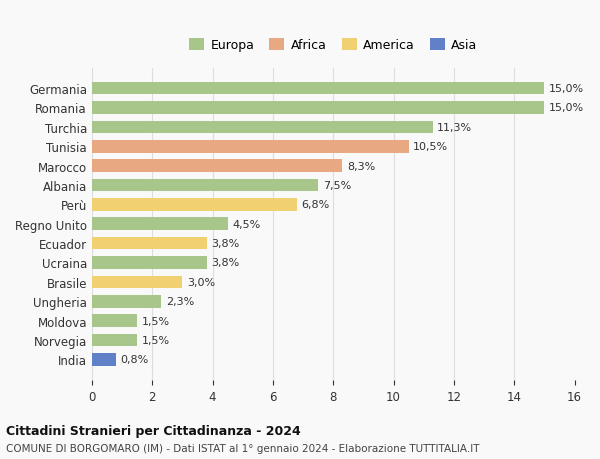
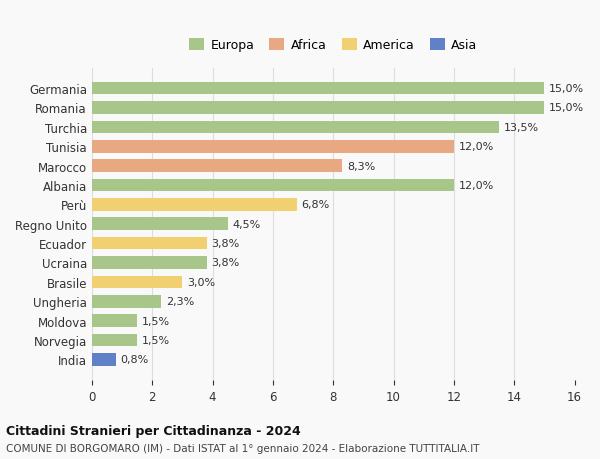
Turchia: 11,3% -> 13,5%
Tunisia: 10,5% -> 12,0%
Albania: 7,5% -> 12,0%
